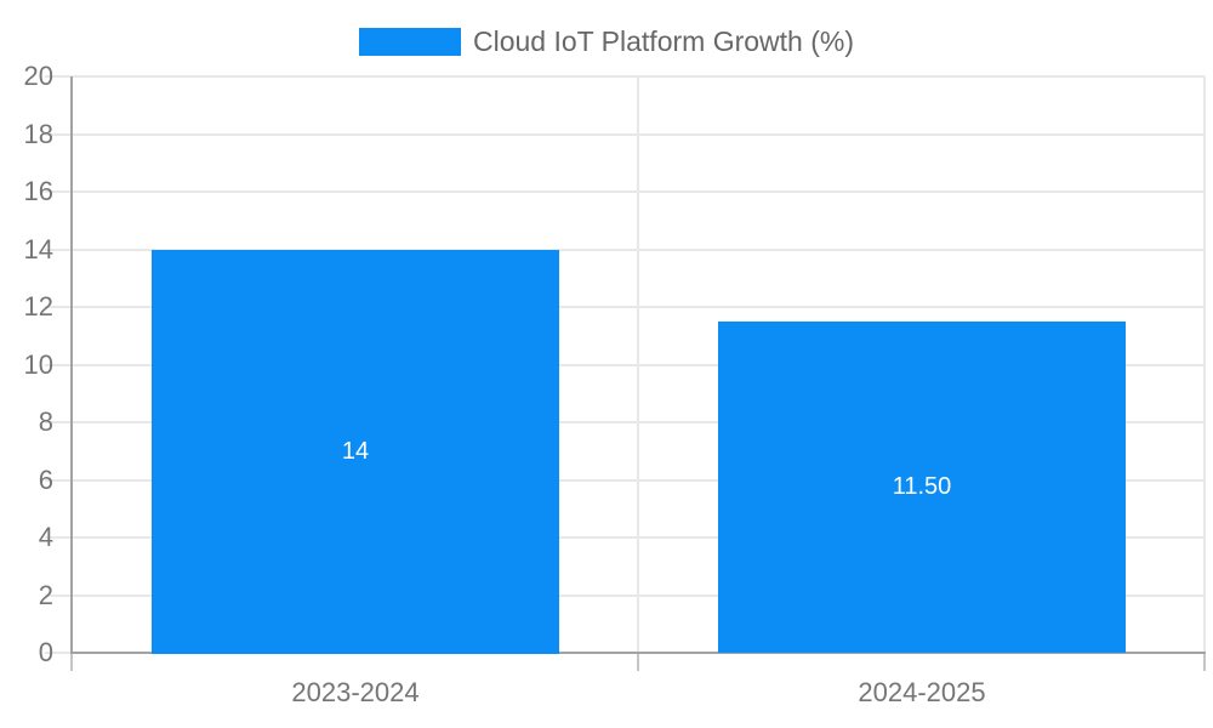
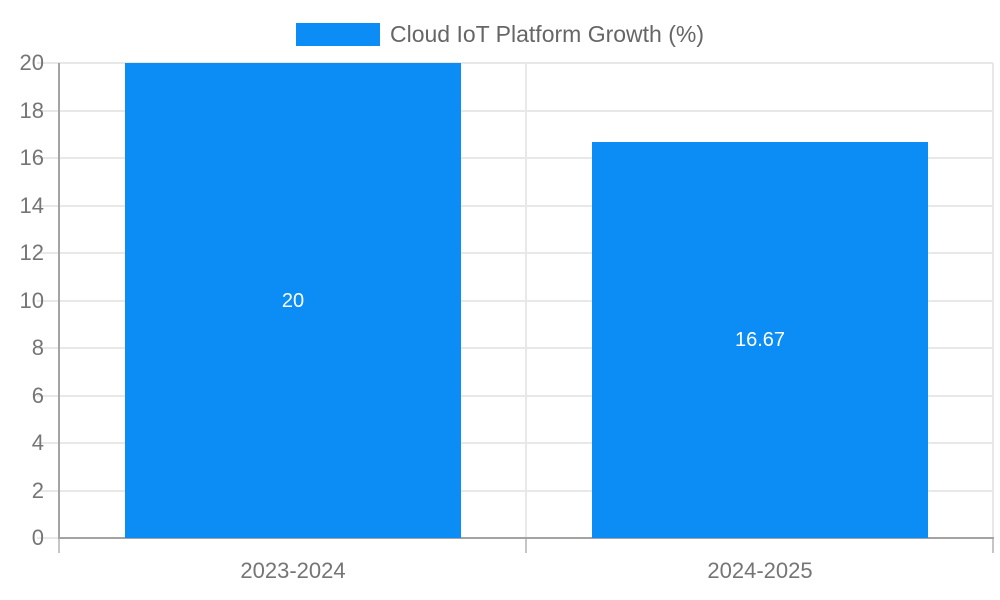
2023-2024: 14 -> 20
2024-2025: 11.50 -> 16.67
